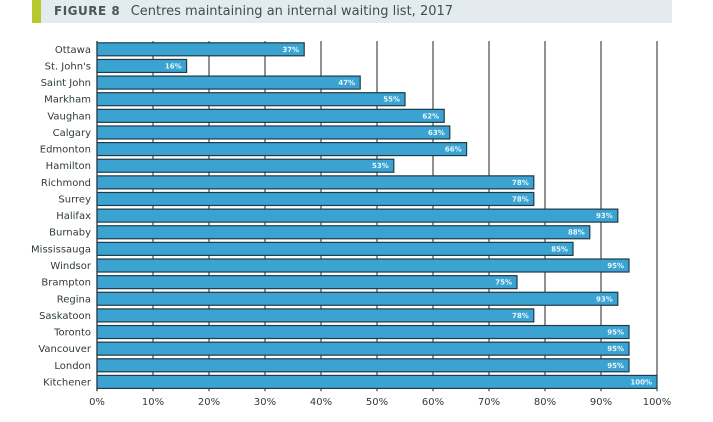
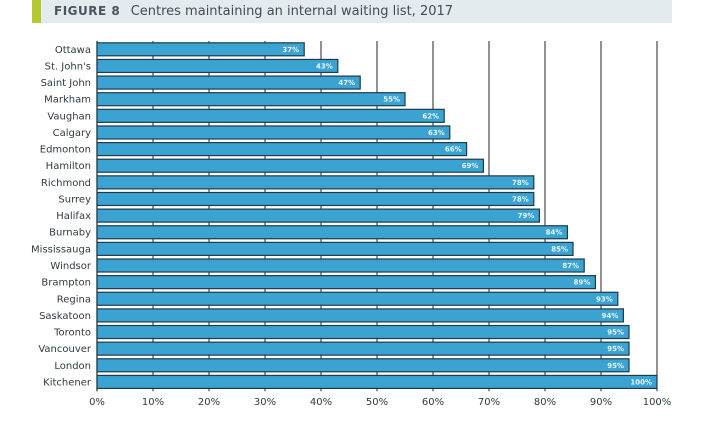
St. John's: 16% -> 43%
Hamilton: 53% -> 69%
Halifax: 93% -> 79%
Burnaby: 88% -> 84%
Windsor: 95% -> 87%
Brampton: 75% -> 89%
Saskatoon: 78% -> 94%
